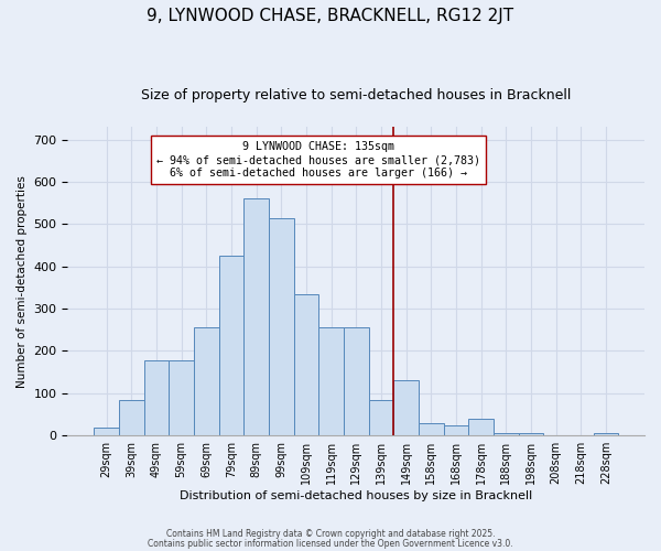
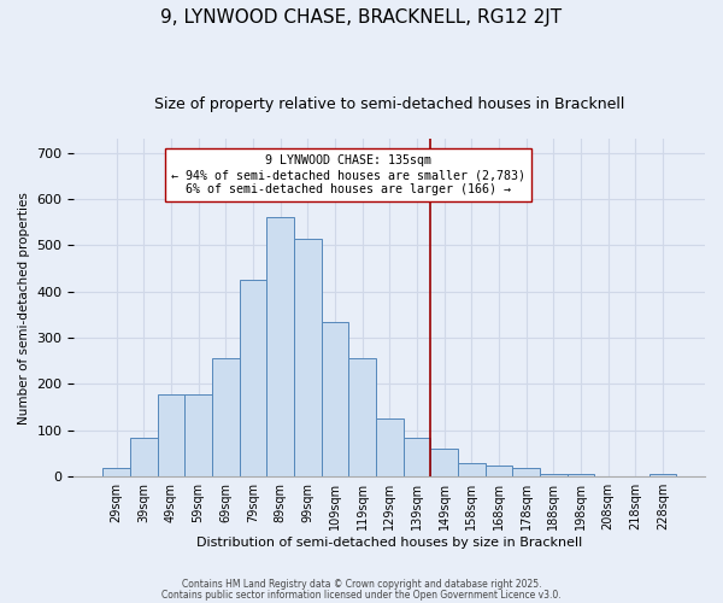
129sqm: 255 -> 125
149sqm: 130 -> 60
178sqm: 40 -> 18
